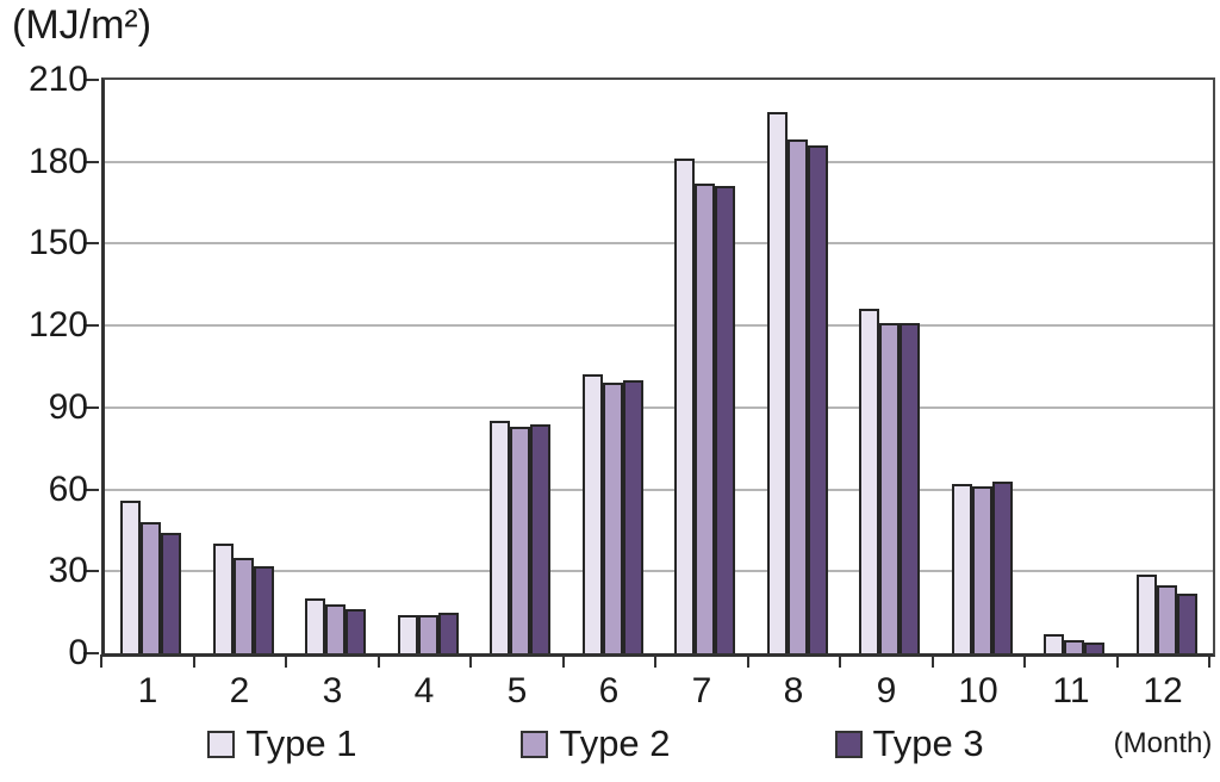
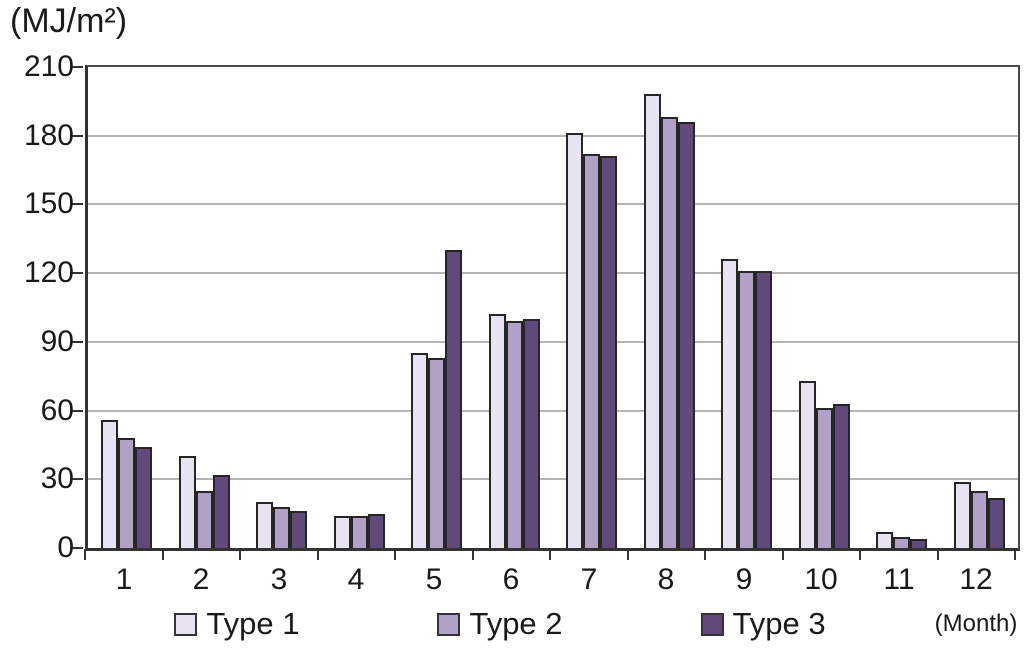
Type 2/2: 35 -> 25
Type 3/5: 84 -> 130
Type 1/10: 62 -> 73
